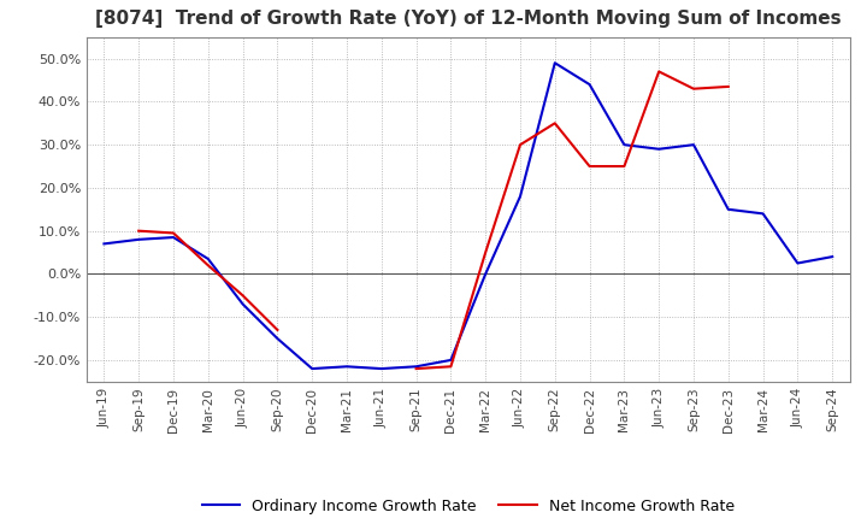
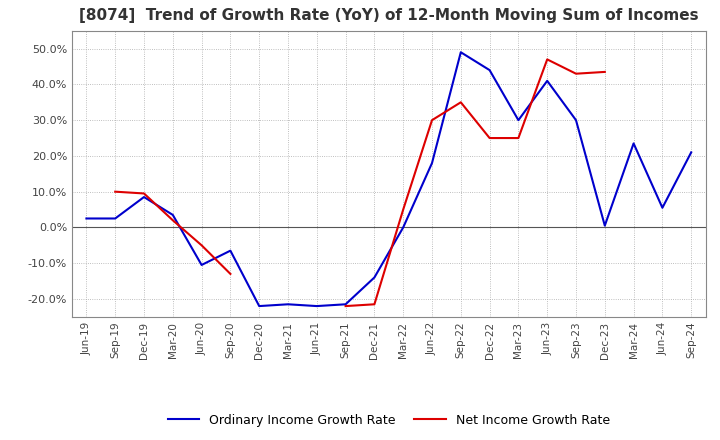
Ordinary Income Growth Rate/Jun-19: 7.0% -> 2.5%
Ordinary Income Growth Rate/Sep-19: 8.0% -> 2.5%
Ordinary Income Growth Rate/Jun-20: -7.0% -> -10.5%
Ordinary Income Growth Rate/Sep-20: -15.0% -> -6.5%
Ordinary Income Growth Rate/Dec-21: -20.0% -> -14.0%
Ordinary Income Growth Rate/Jun-23: 29.0% -> 41.0%
Ordinary Income Growth Rate/Dec-23: 15.0% -> 0.5%
Ordinary Income Growth Rate/Mar-24: 14.0% -> 23.5%
Ordinary Income Growth Rate/Jun-24: 2.5% -> 5.5%
Ordinary Income Growth Rate/Sep-24: 4.0% -> 21.0%
